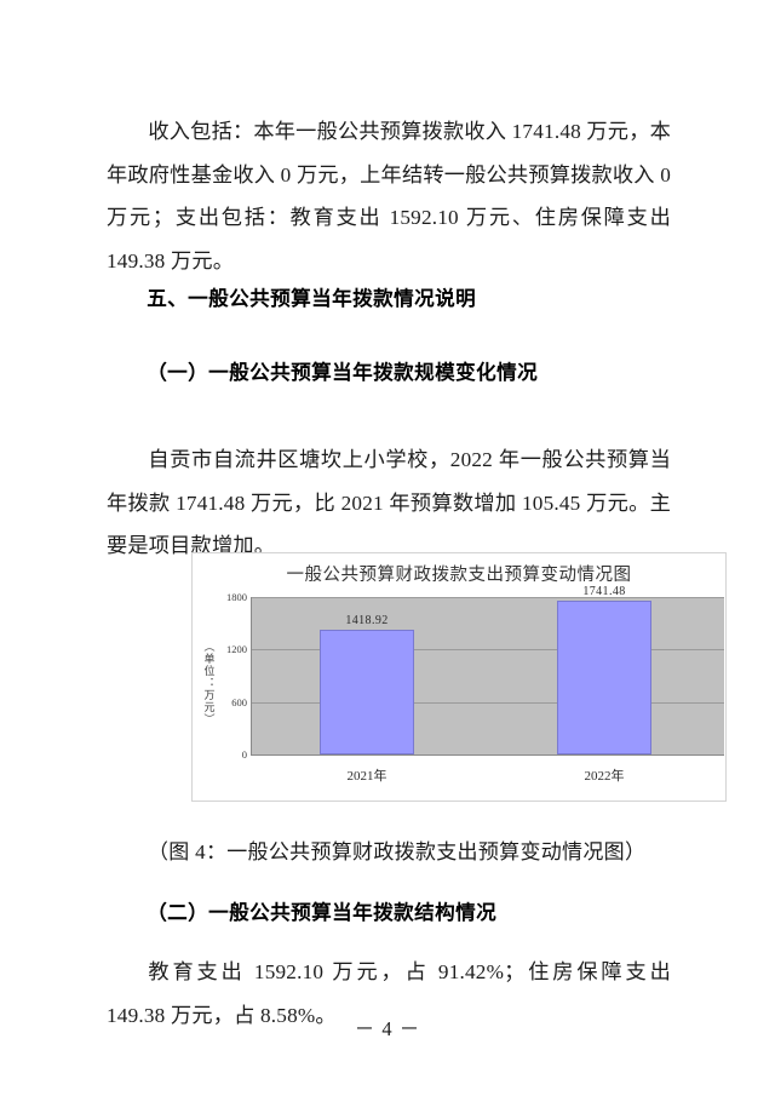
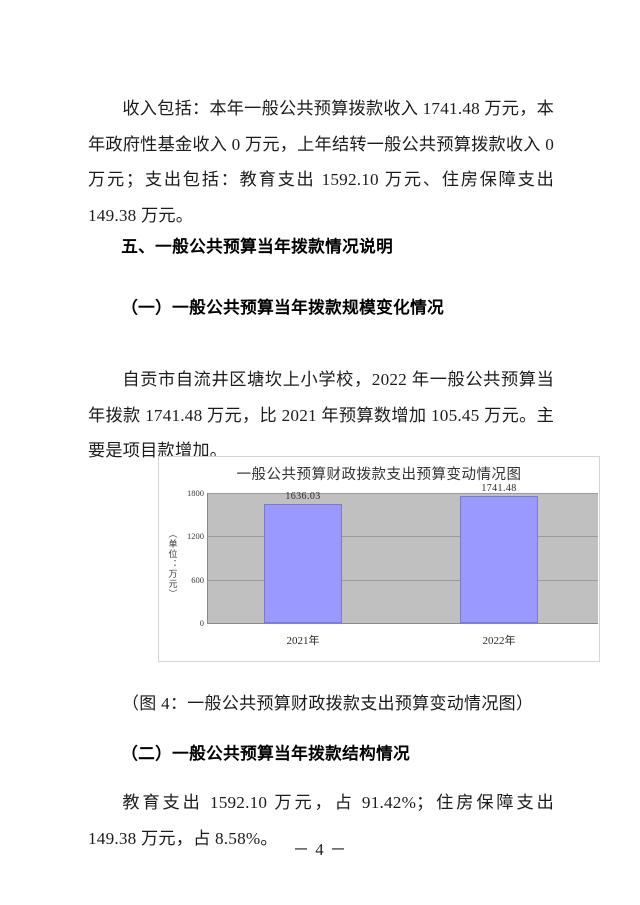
2021年: 1418.92 -> 1636.03
